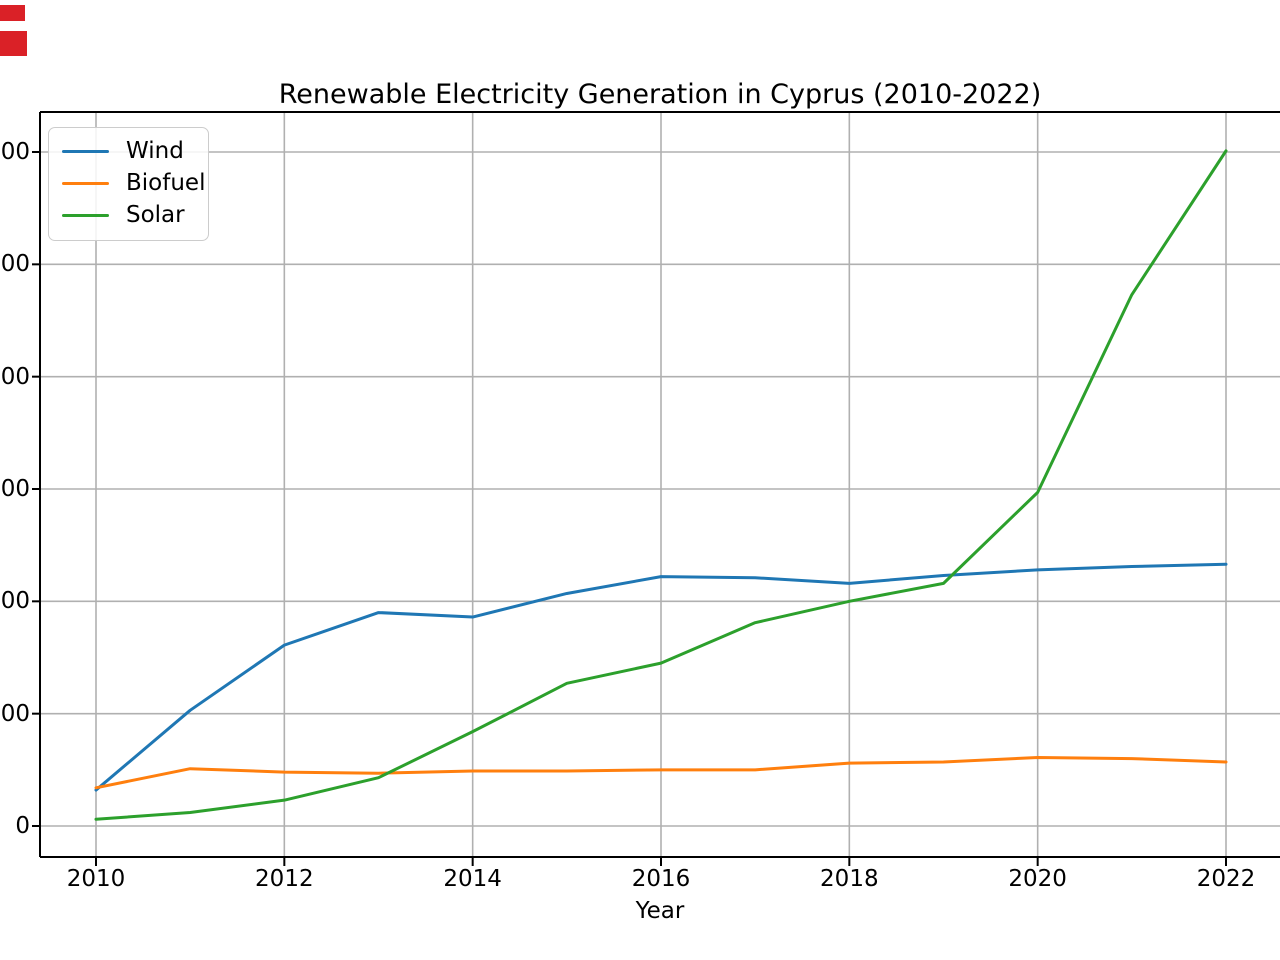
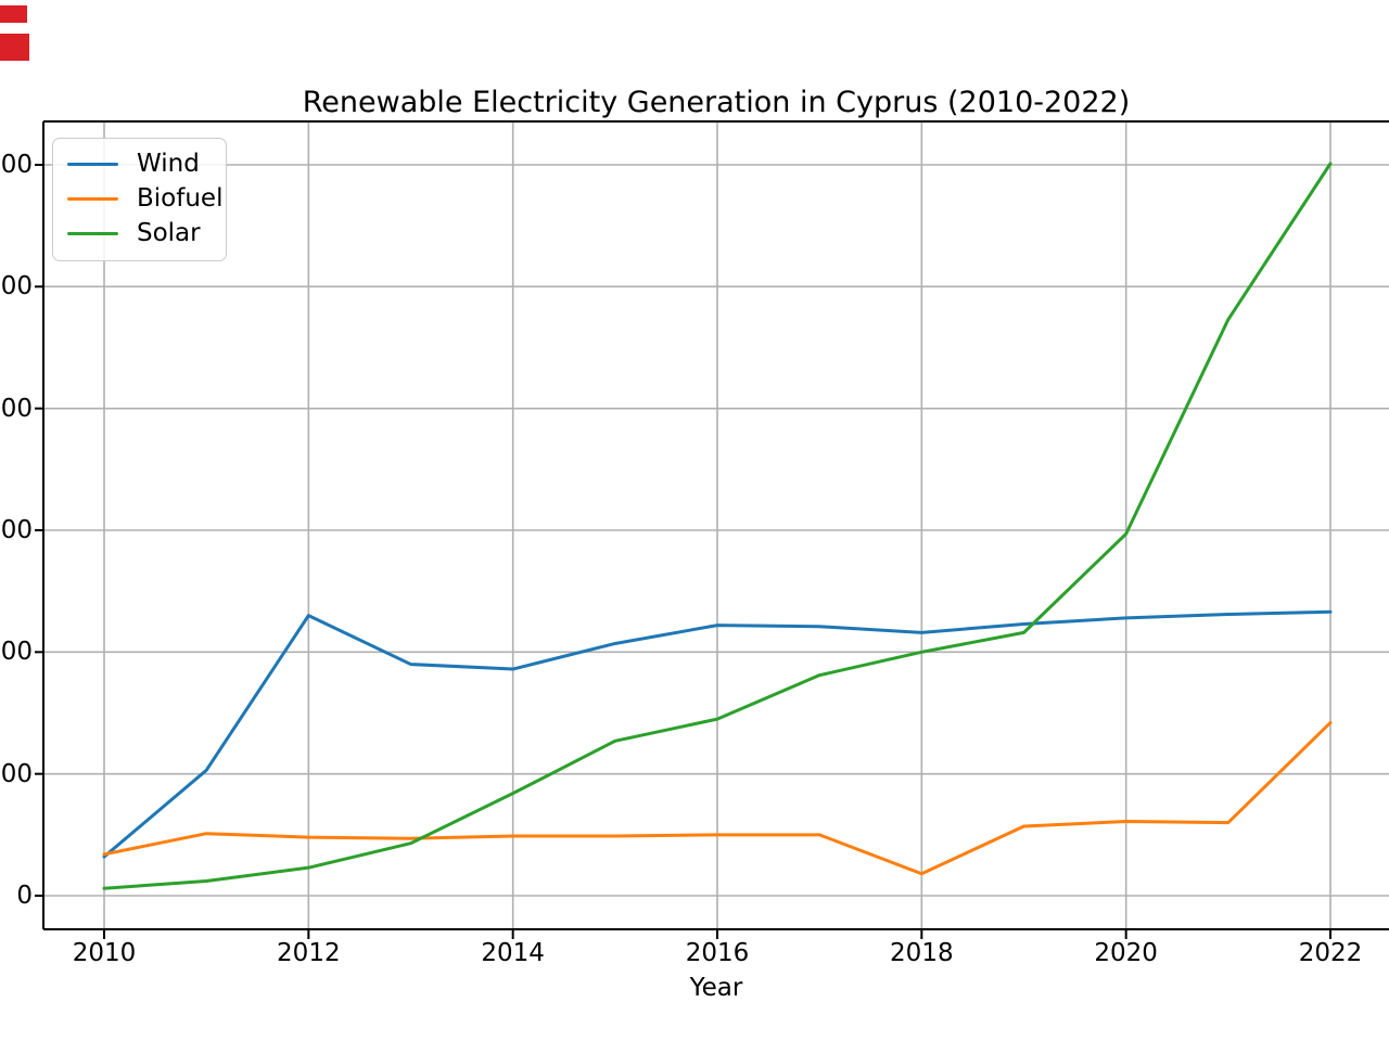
Wind/2012: 161 -> 230
Biofuel/2018: 56 -> 18
Biofuel/2022: 57 -> 142
